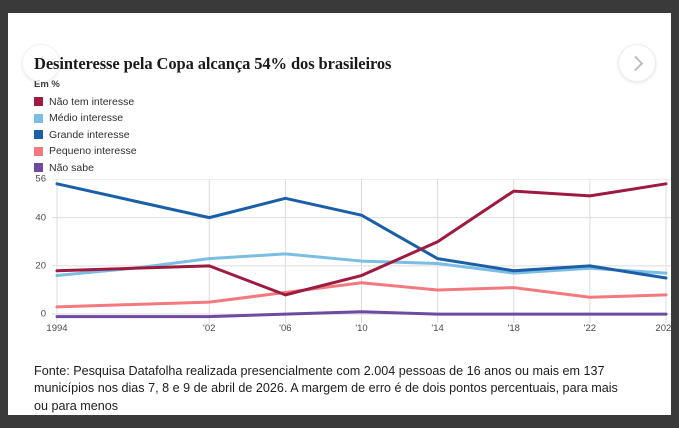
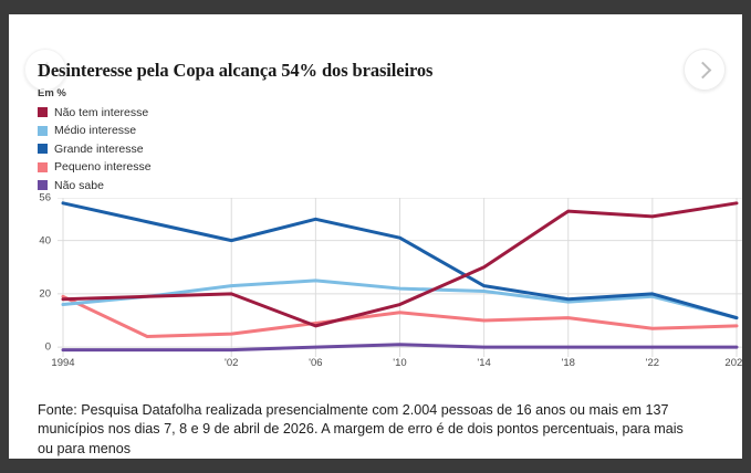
Pequeno interesse/1994: 3 -> 19
Médio interesse/2026: 17 -> 11
Grande interesse/2026: 15 -> 11
